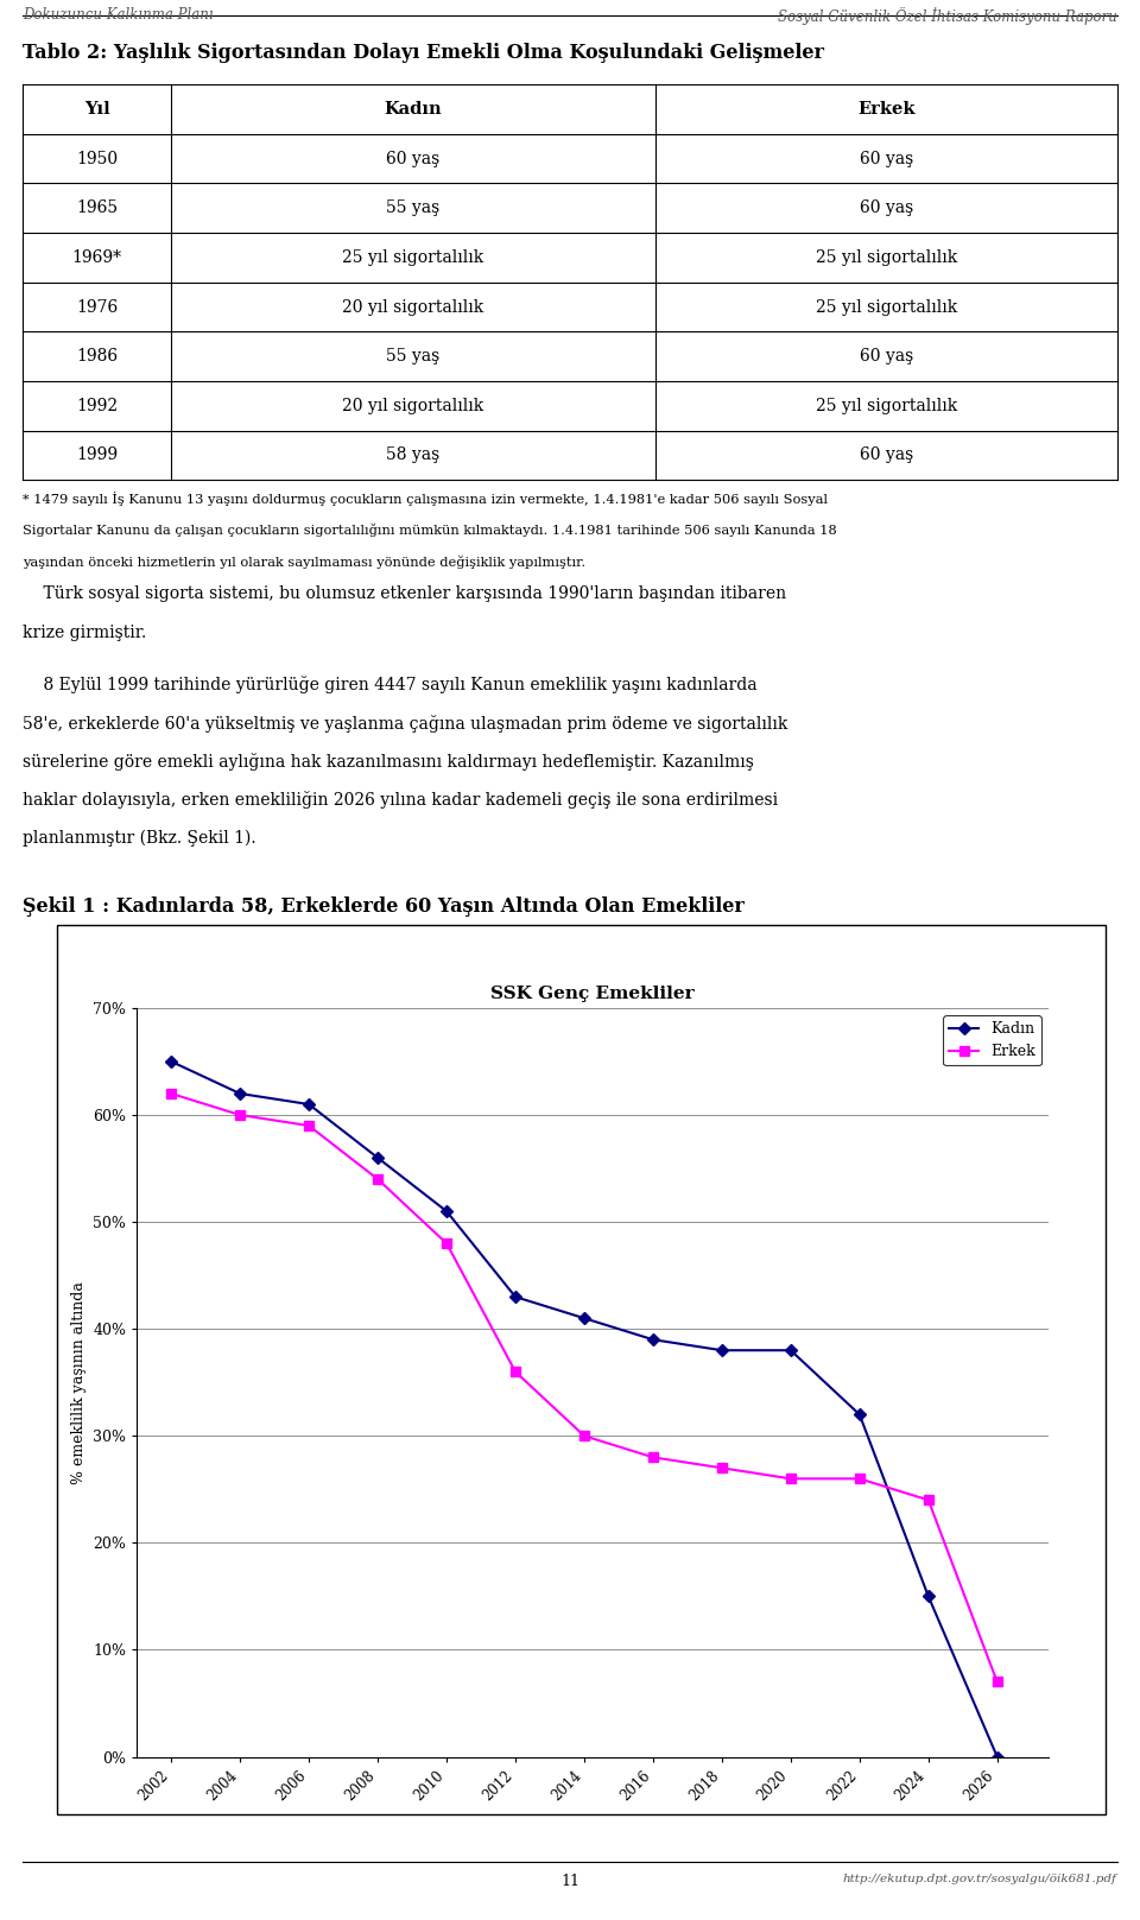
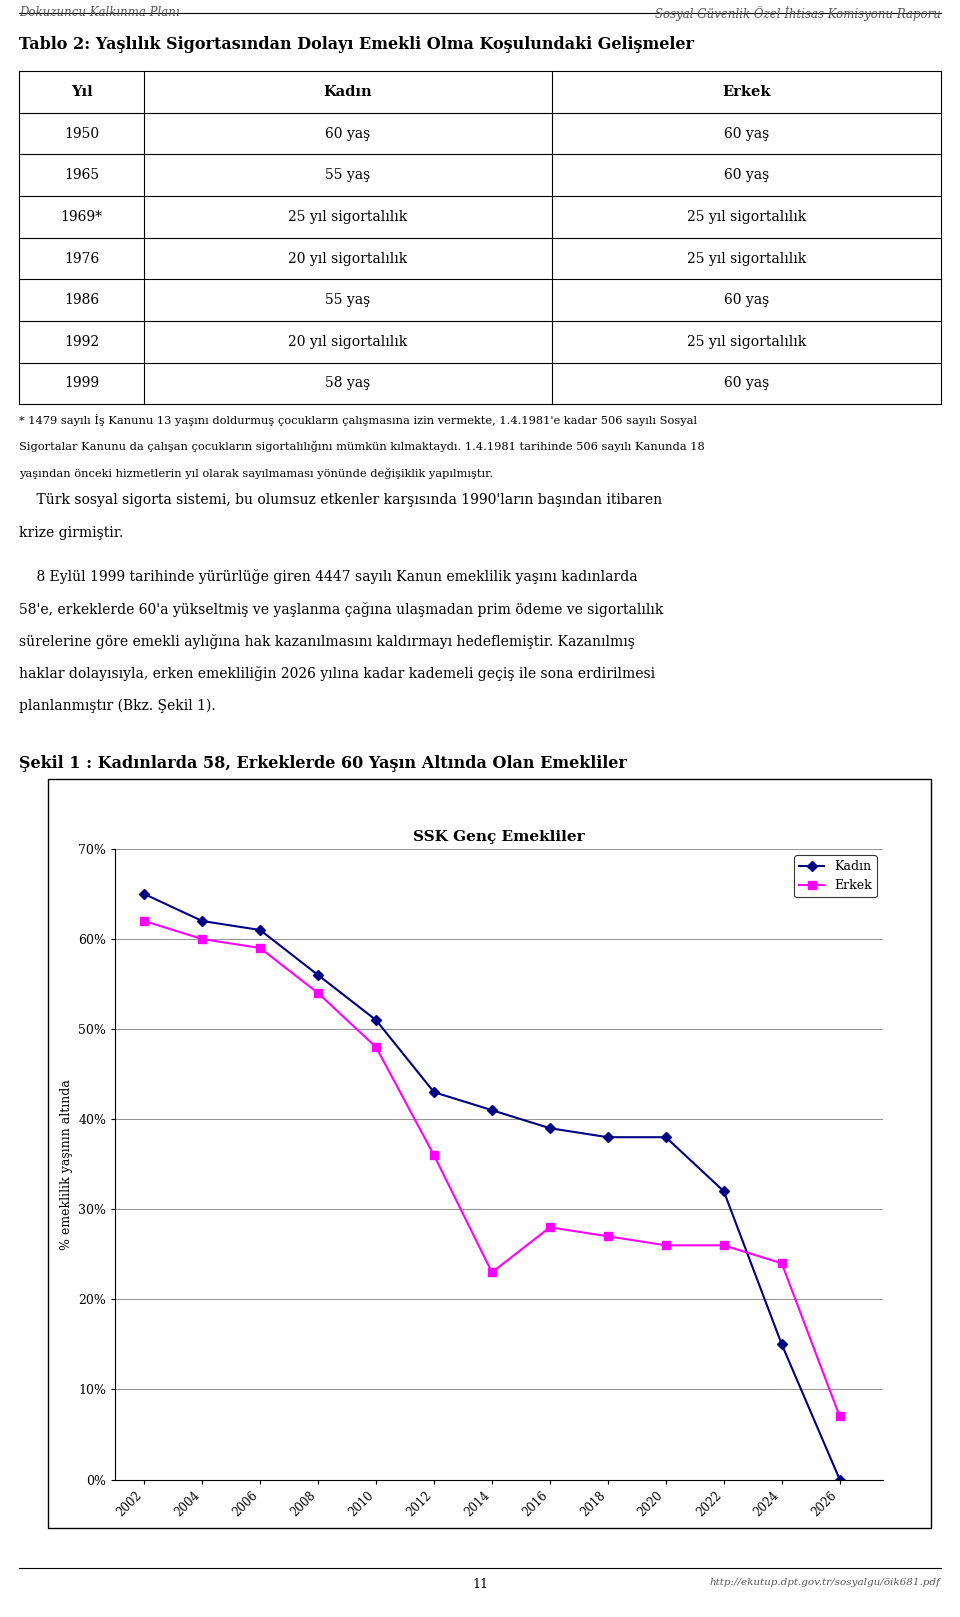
Erkek/2014: 30% -> 23%
